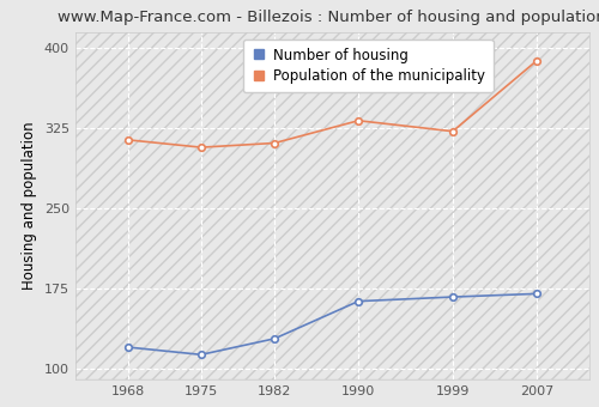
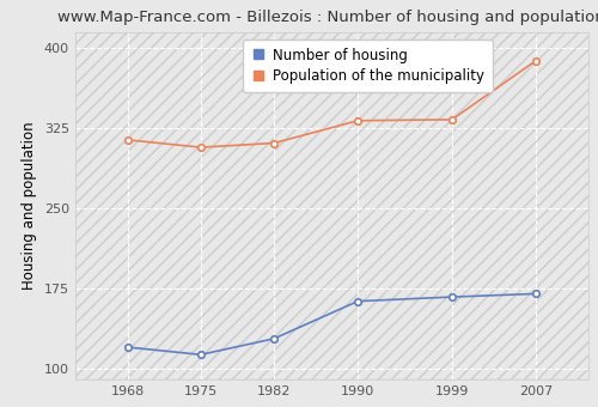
Population of the municipality/1999: 322 -> 333
